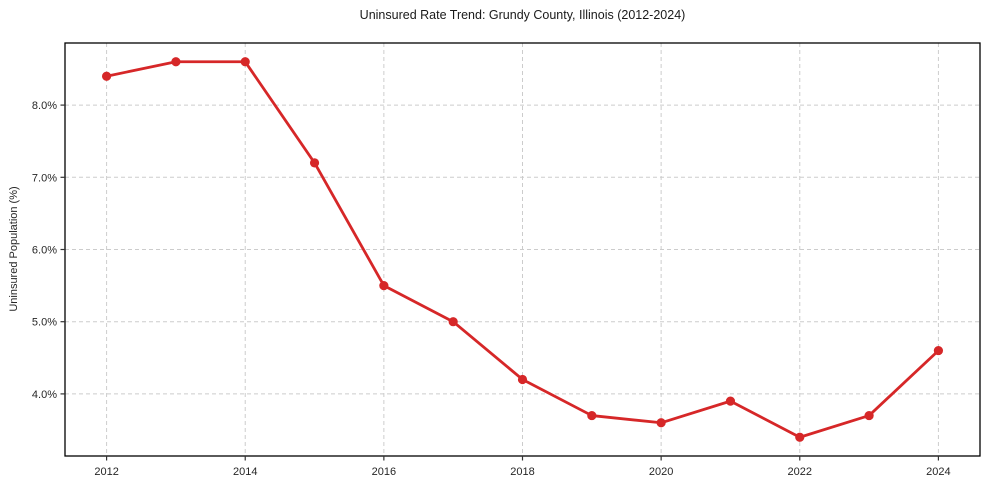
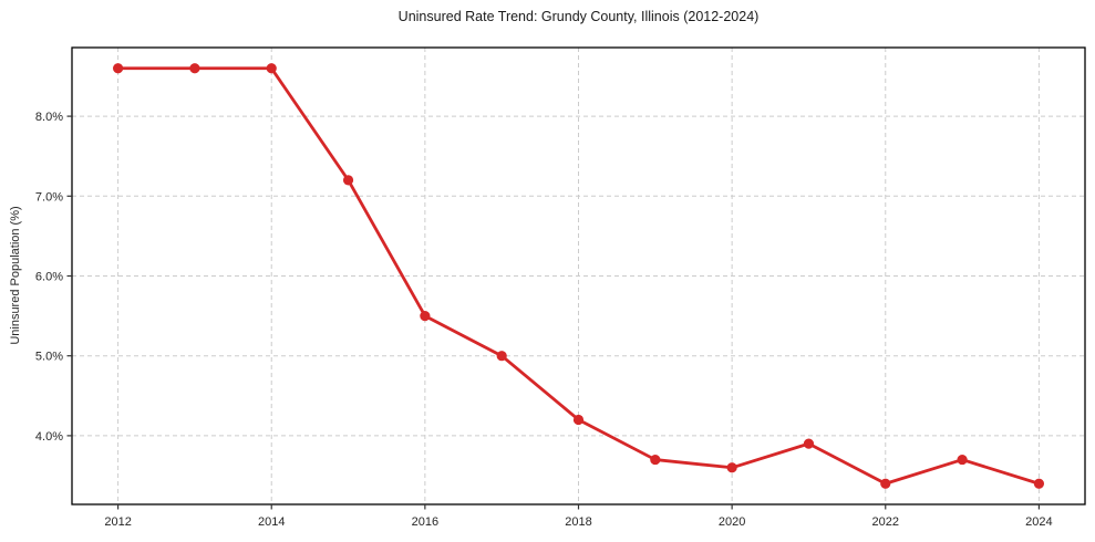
2012: 8.4% -> 8.6%
2024: 4.6% -> 3.4%
